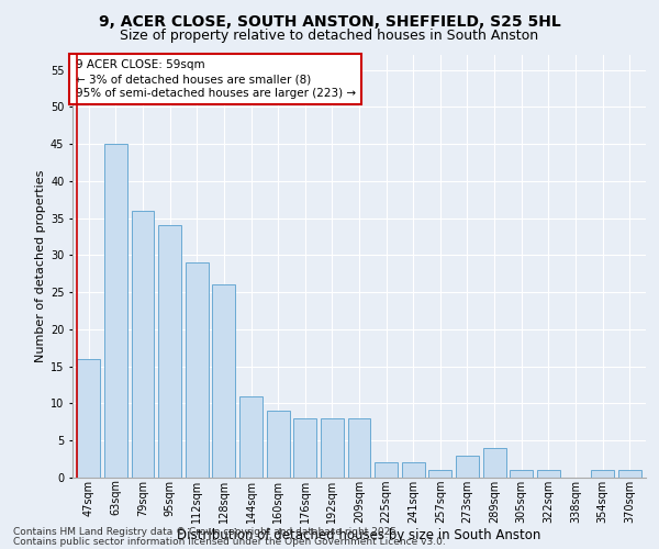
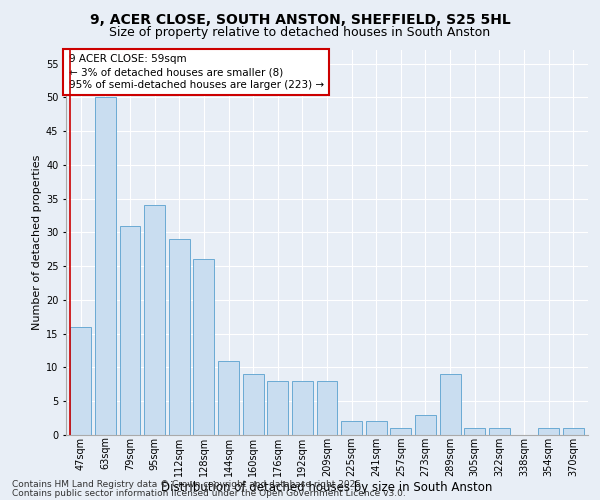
63sqm: 45 -> 50
79sqm: 36 -> 31
289sqm: 4 -> 9
